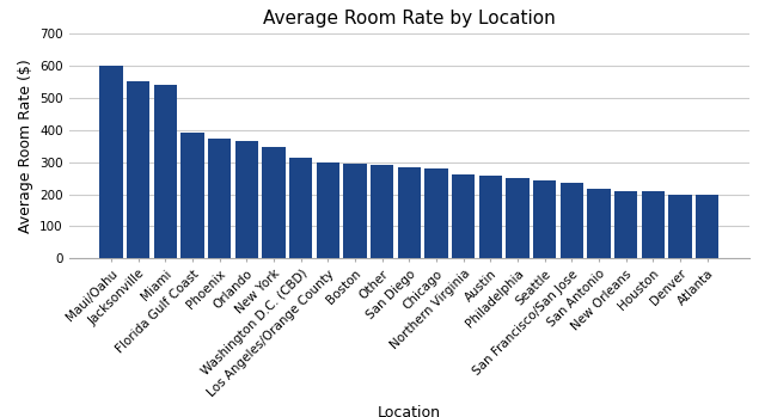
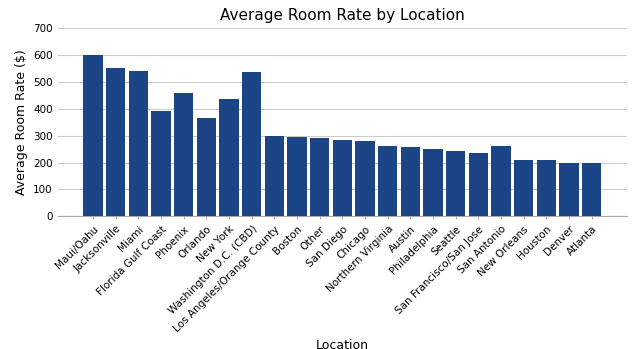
Phoenix: 373 -> 460
New York: 348 -> 435
Washington D.C. (CBD): 312 -> 535
San Antonio: 215 -> 260
